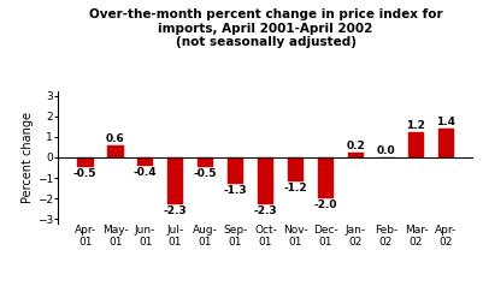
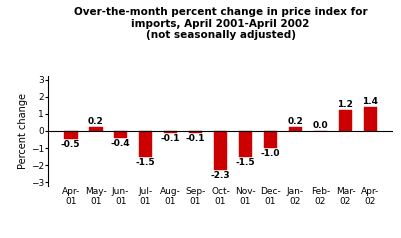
May- 01: 0.6 -> 0.2
Jul- 01: -2.3 -> -1.5
Aug- 01: -0.5 -> -0.1
Sep- 01: -1.3 -> -0.1
Nov- 01: -1.2 -> -1.5
Dec- 01: -2.0 -> -1.0
